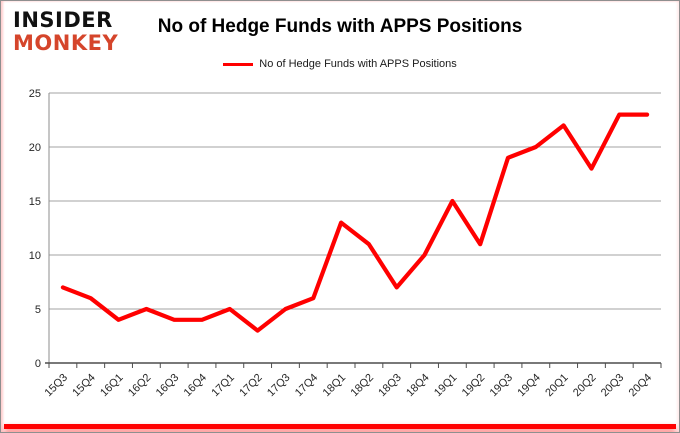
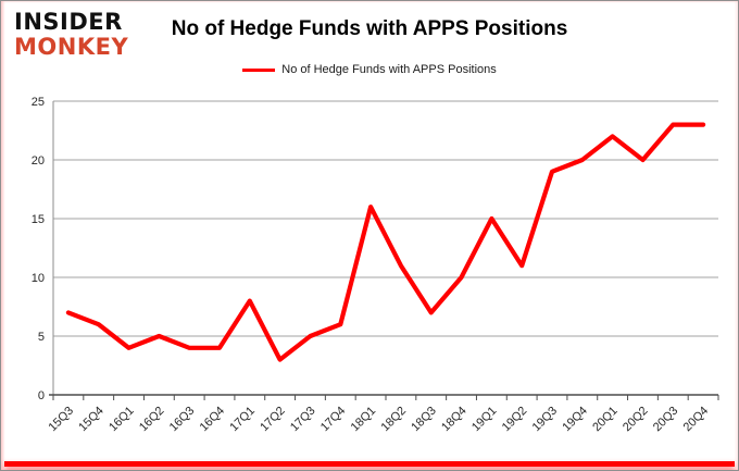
17Q1: 5 -> 8
18Q1: 13 -> 16
20Q2: 18 -> 20
